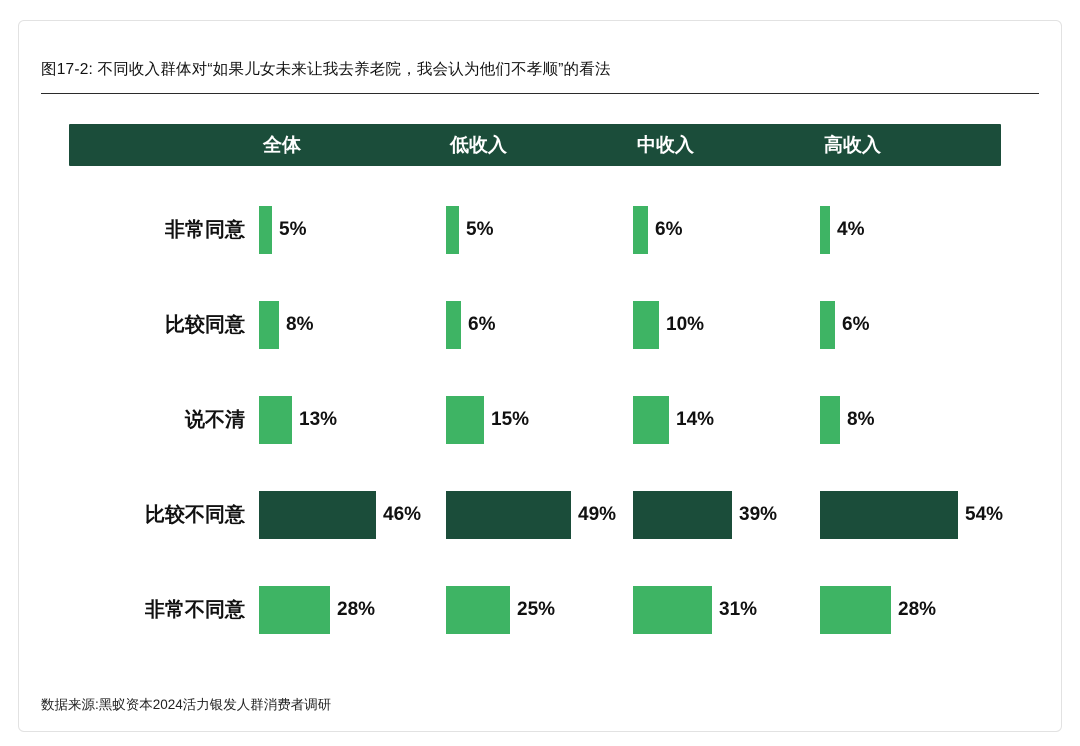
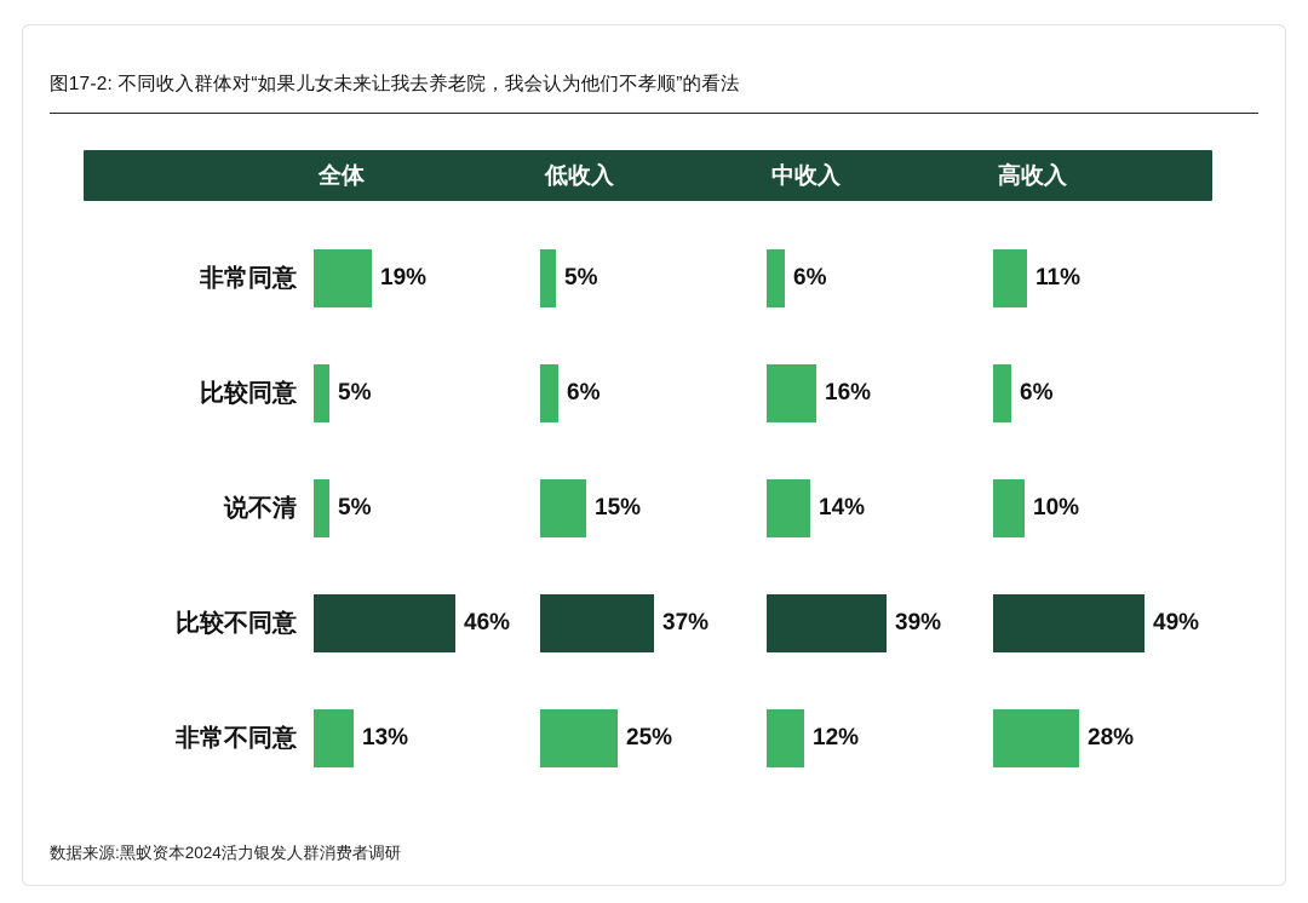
全体/非常同意: 5% -> 19%
高收入/非常同意: 4% -> 11%
全体/比较同意: 8% -> 5%
中收入/比较同意: 10% -> 16%
全体/说不清: 13% -> 5%
高收入/说不清: 8% -> 10%
低收入/比较不同意: 49% -> 37%
高收入/比较不同意: 54% -> 49%
全体/非常不同意: 28% -> 13%
中收入/非常不同意: 31% -> 12%
